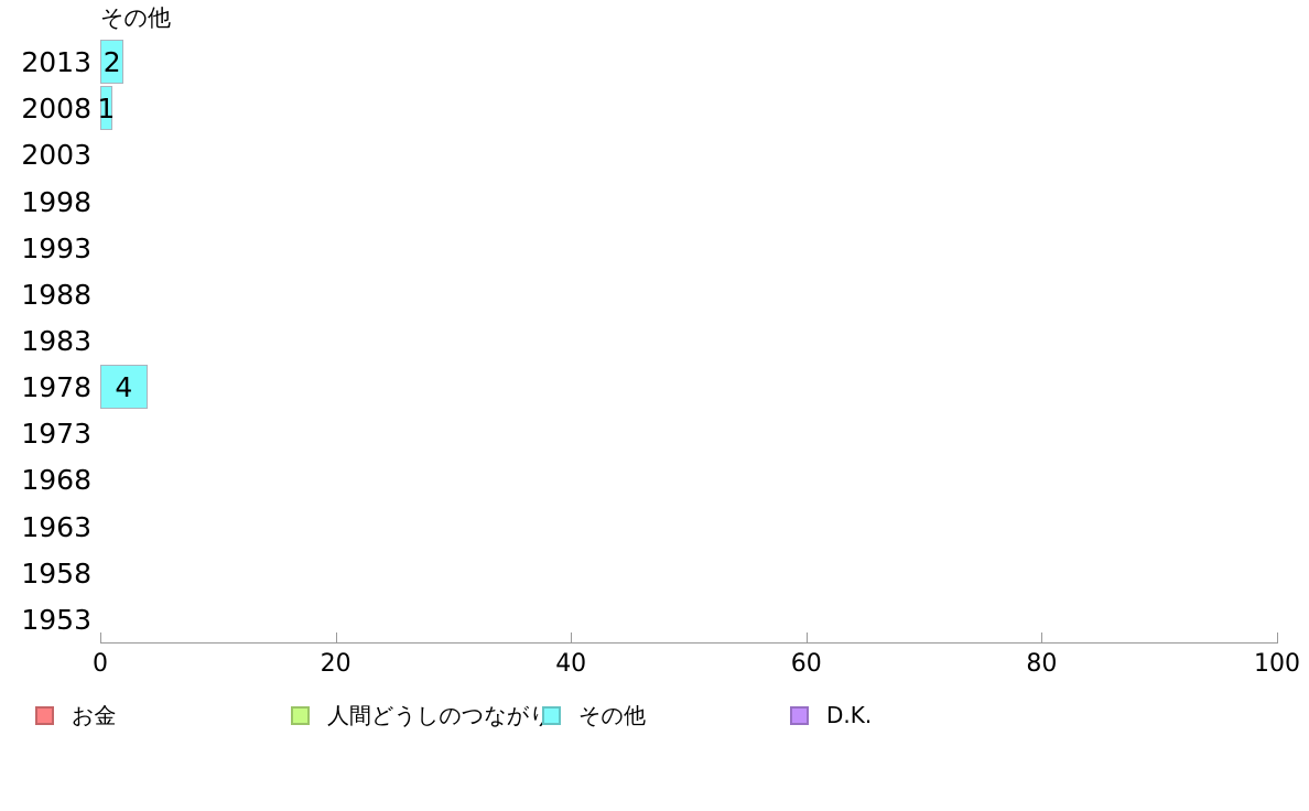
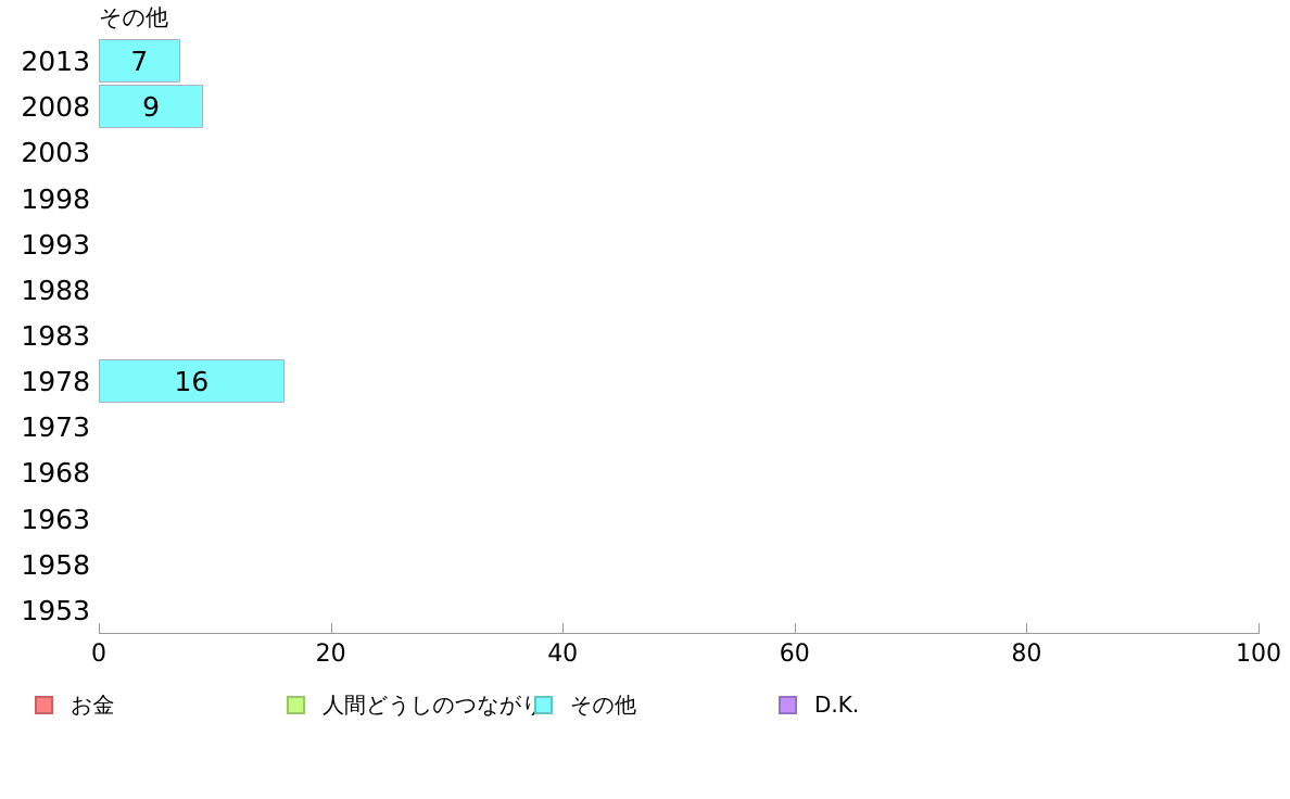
2013: 2 -> 7
2008: 1 -> 9
1978: 4 -> 16
